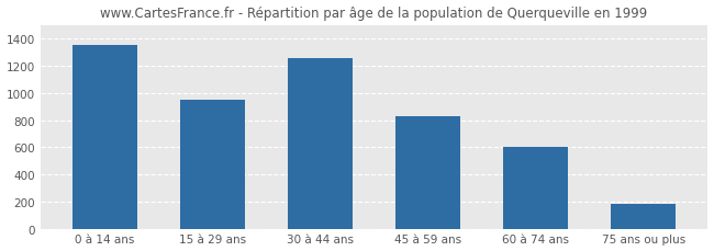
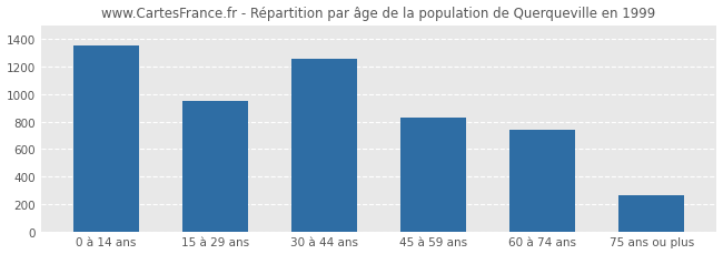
60 à 74 ans: 600 -> 740
75 ans ou plus: 180 -> 260
